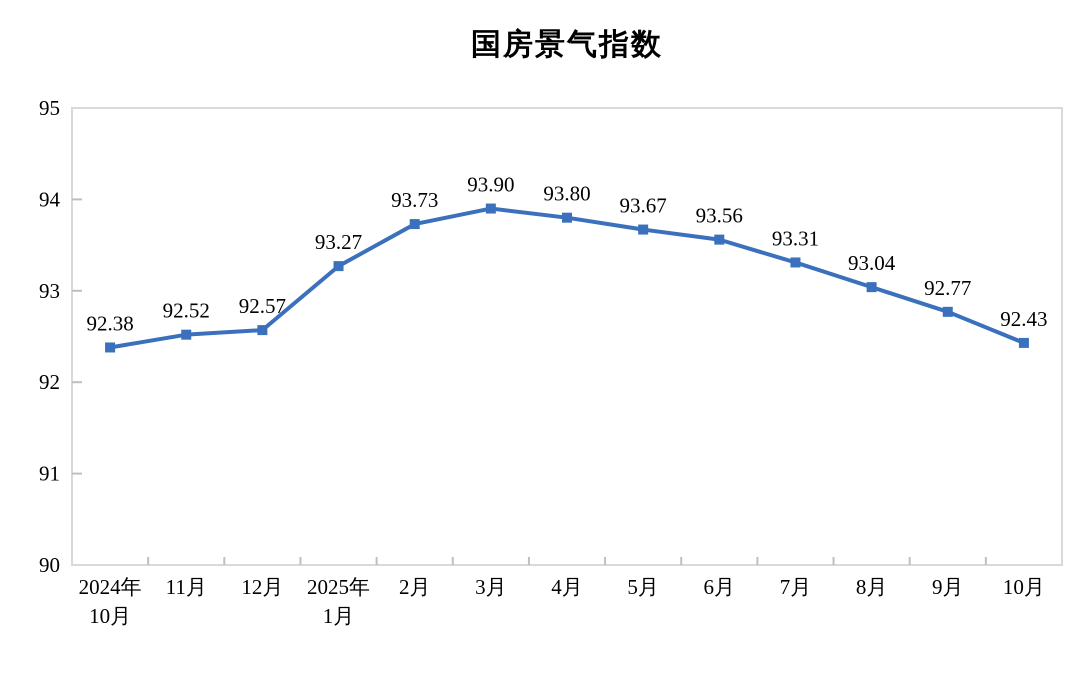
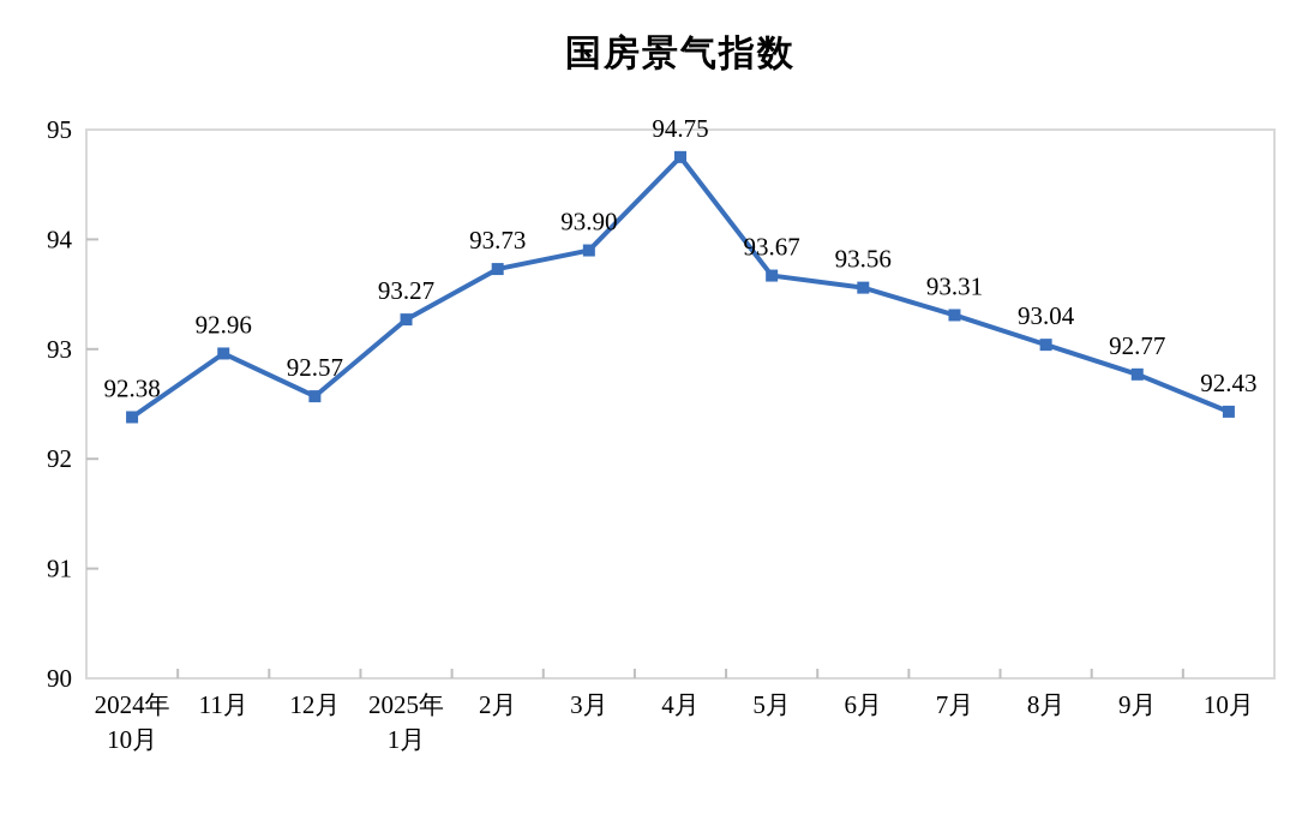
11月: 92.52 -> 92.96
4月: 93.80 -> 94.75
